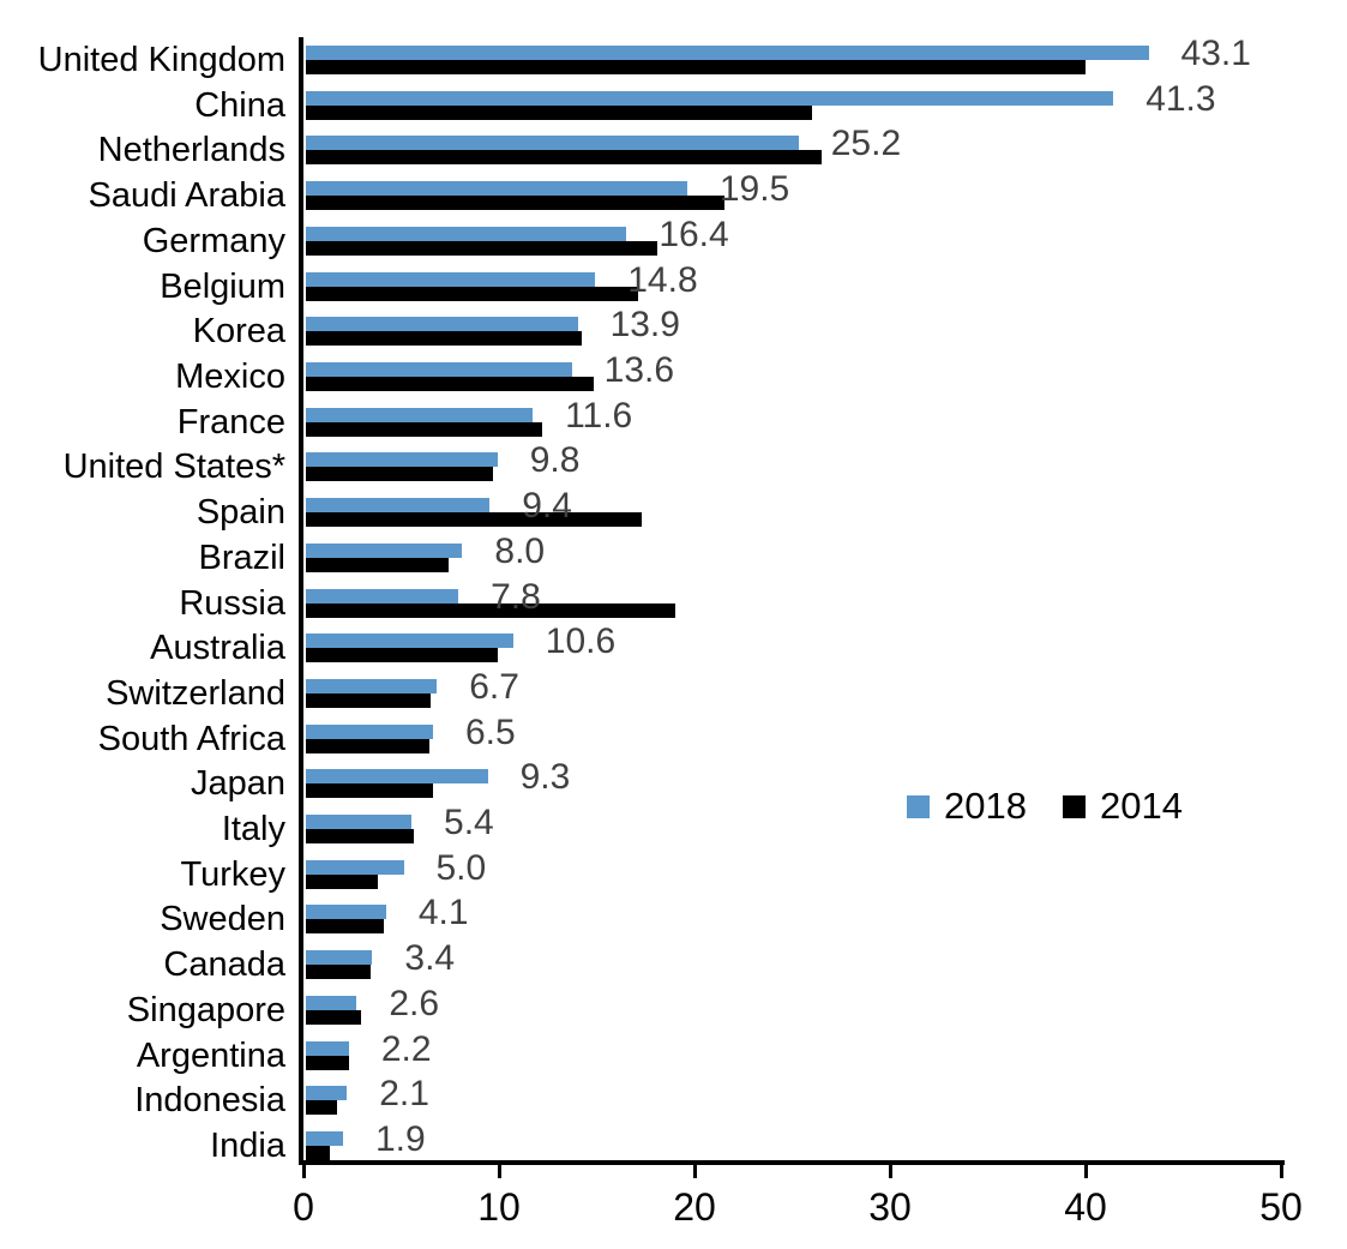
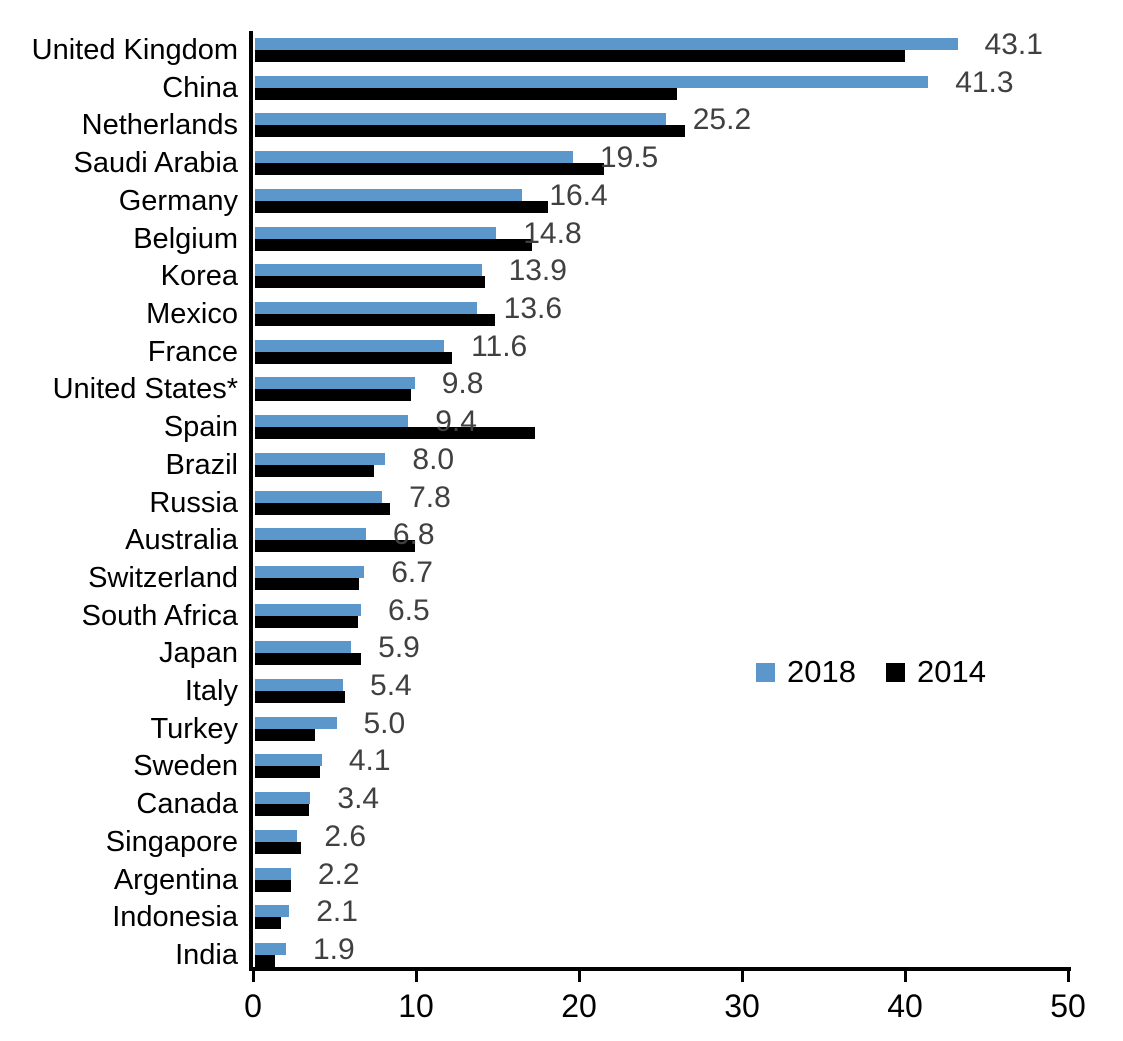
2014/Russia: 18.9 -> 8.3
2018/Australia: 10.6 -> 6.8
2018/Japan: 9.3 -> 5.9
